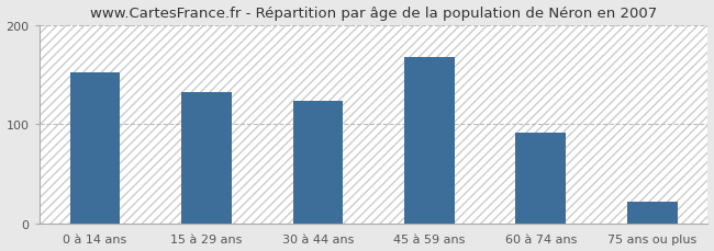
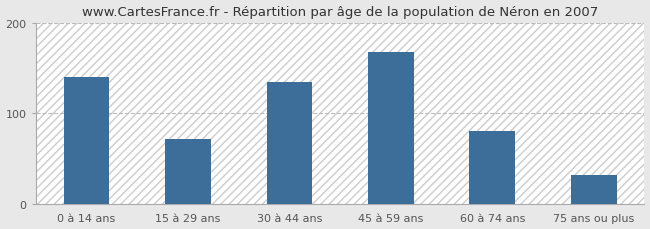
0 à 14 ans: 152 -> 140
15 à 29 ans: 132 -> 72
30 à 44 ans: 124 -> 135
60 à 74 ans: 92 -> 80
75 ans ou plus: 22 -> 32
